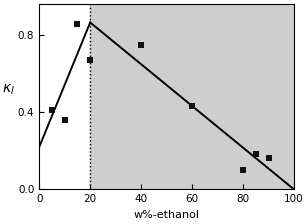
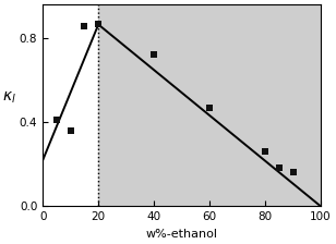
20: 0.67 -> 0.86
40: 0.75 -> 0.72
60: 0.43 -> 0.47
80: 0.10 -> 0.26
